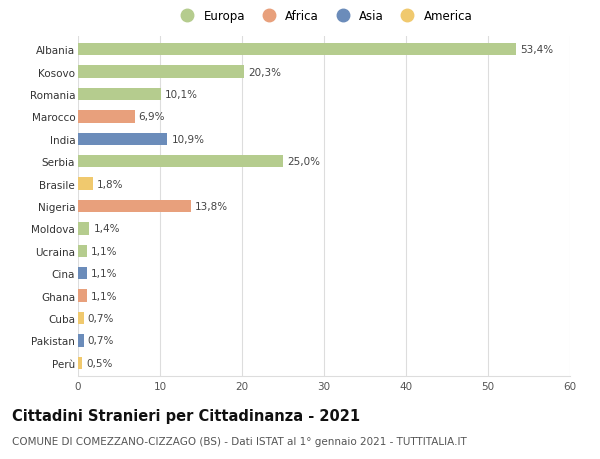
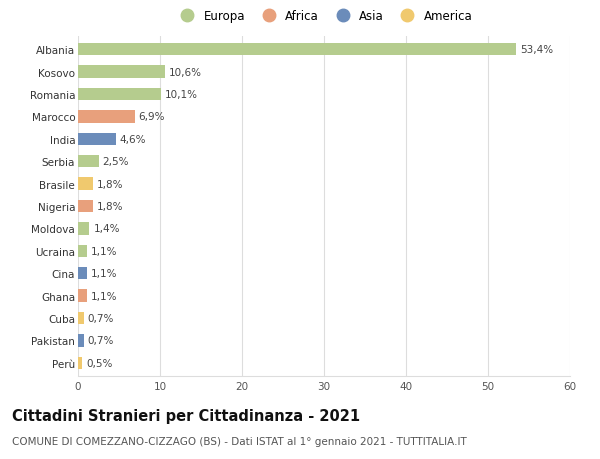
Kosovo: 20,3% -> 10,6%
India: 10,9% -> 4,6%
Serbia: 25,0% -> 2,5%
Nigeria: 13,8% -> 1,8%
